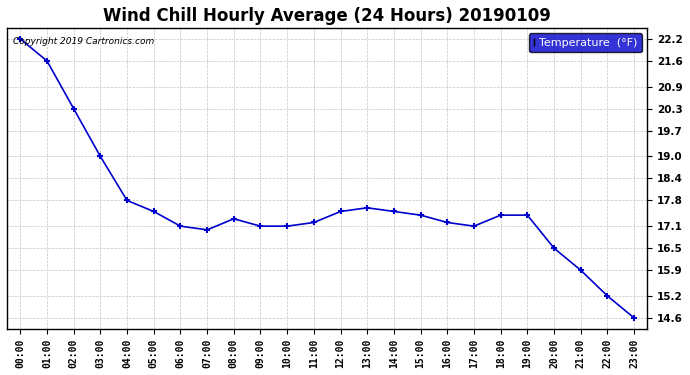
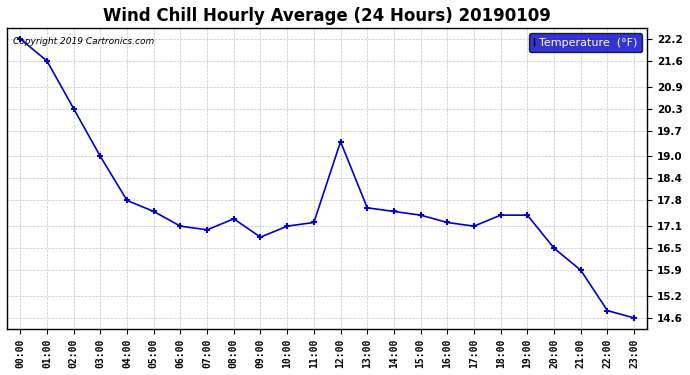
09:00: 17.1 -> 16.8
12:00: 17.5 -> 19.4
22:00: 15.2 -> 14.8
